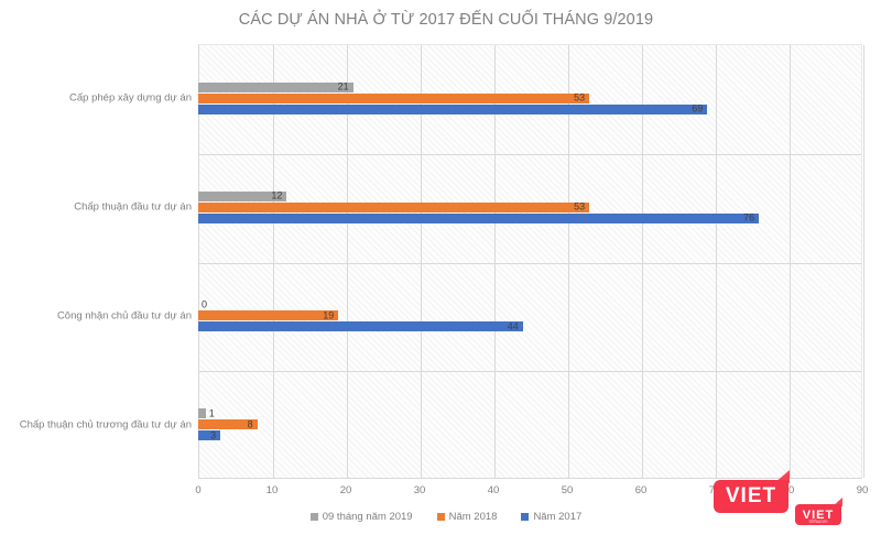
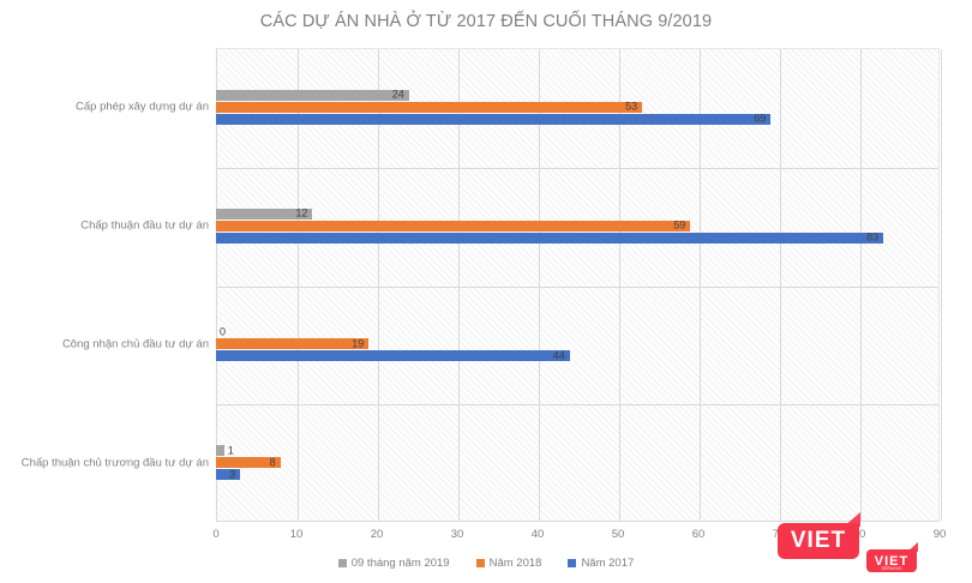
09 tháng năm 2019/Cấp phép xây dựng dự án: 21 -> 24
Năm 2018/Chấp thuận đầu tư dự án: 53 -> 59
Năm 2017/Chấp thuận đầu tư dự án: 76 -> 83
